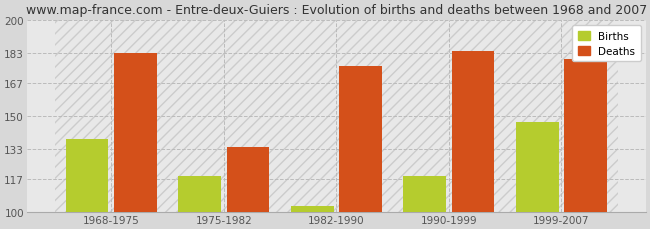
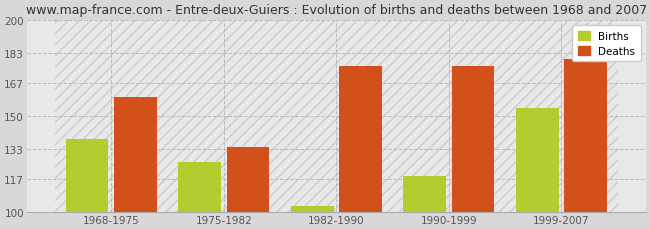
Deaths/1968-1975: 183 -> 160
Births/1975-1982: 119 -> 126
Deaths/1990-1999: 184 -> 176
Births/1999-2007: 147 -> 154
